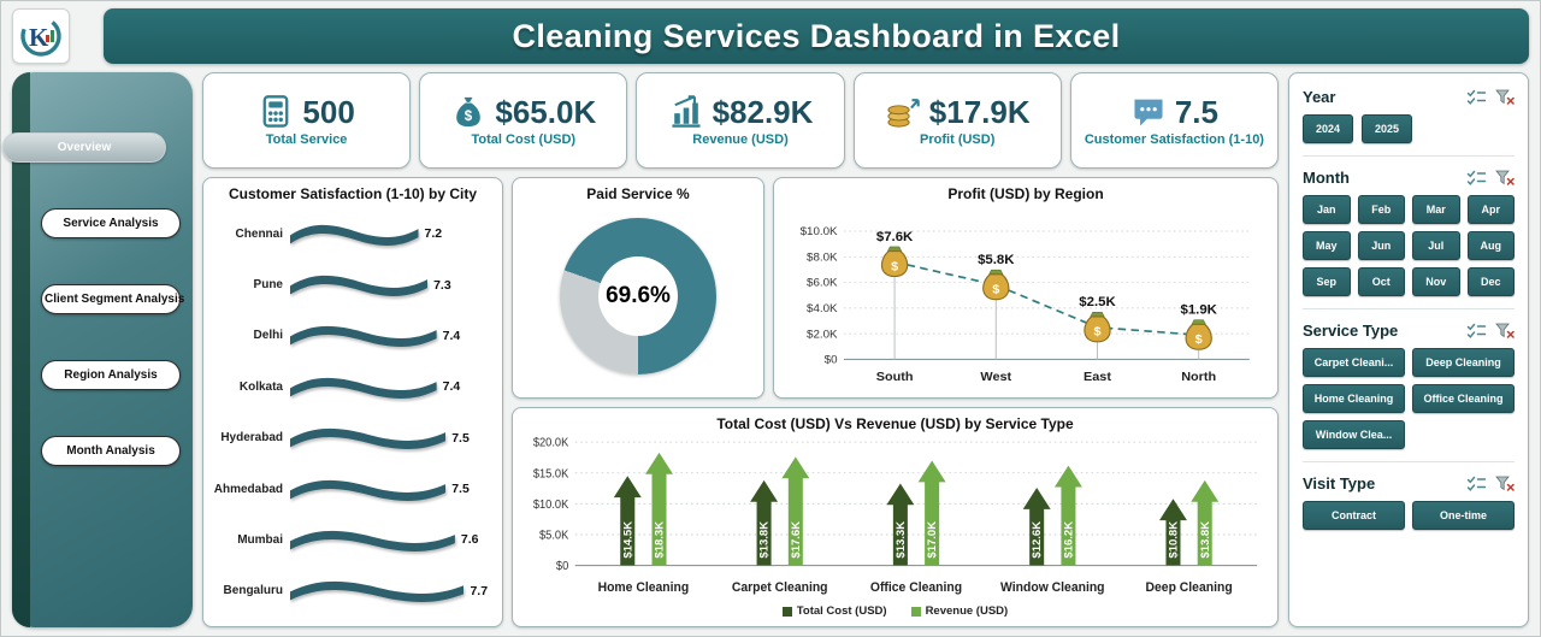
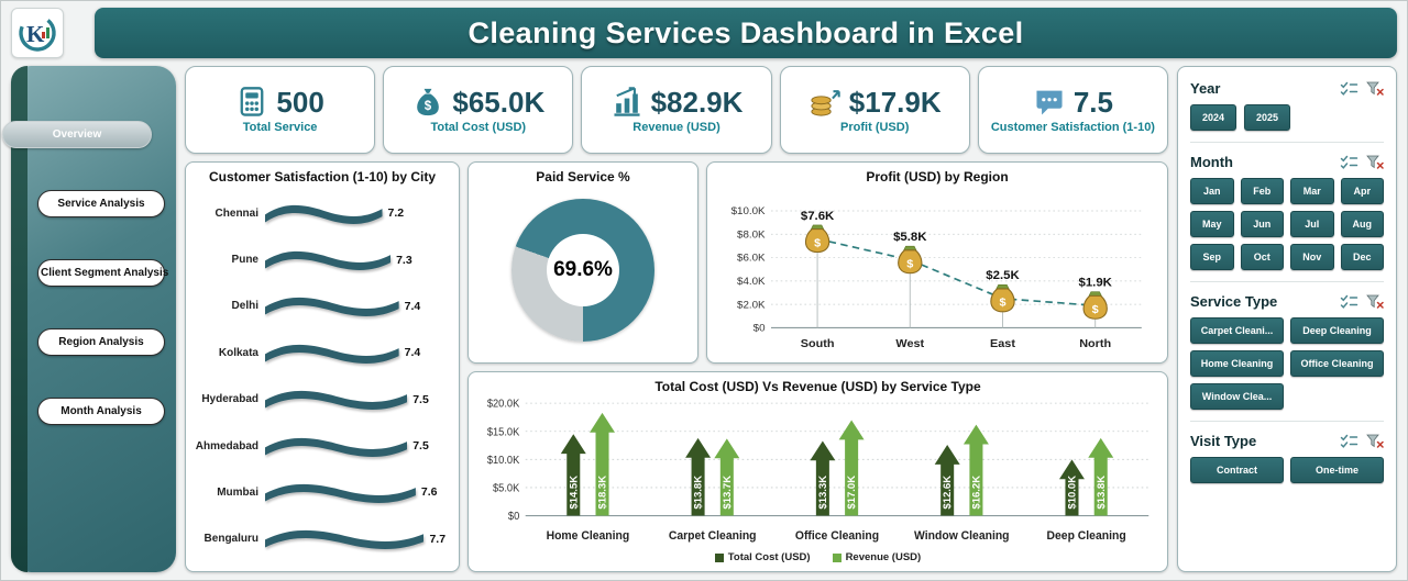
Total Cost (USD) Vs Revenue (USD) by Service Type/Revenue (USD)/Carpet Cleaning: $17.6K -> $13.7K
Total Cost (USD) Vs Revenue (USD) by Service Type/Total Cost (USD)/Deep Cleaning: $10.8K -> $10.0K
